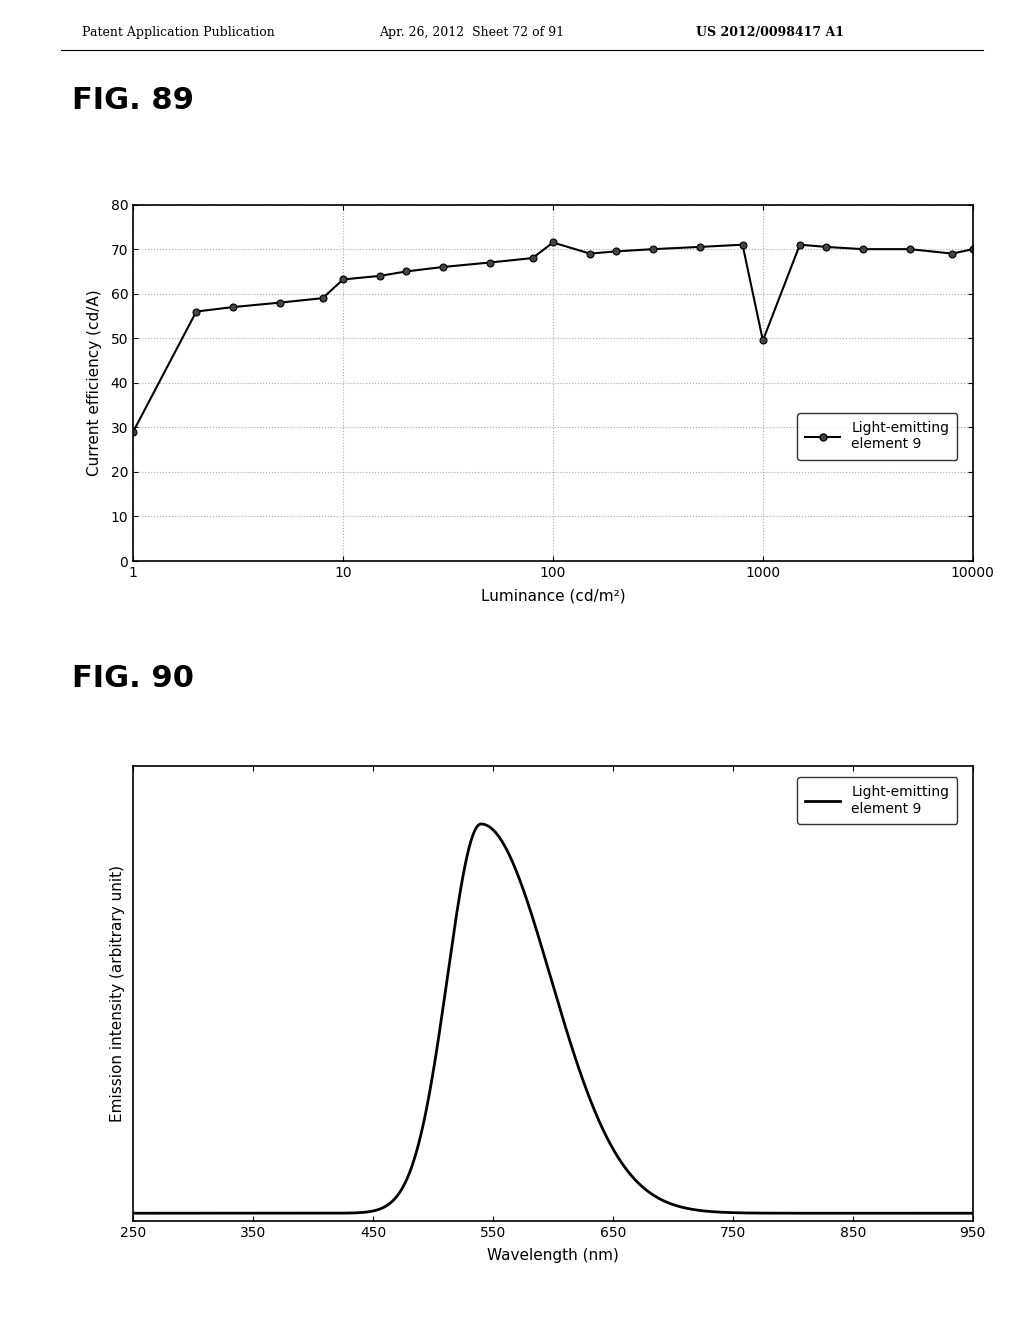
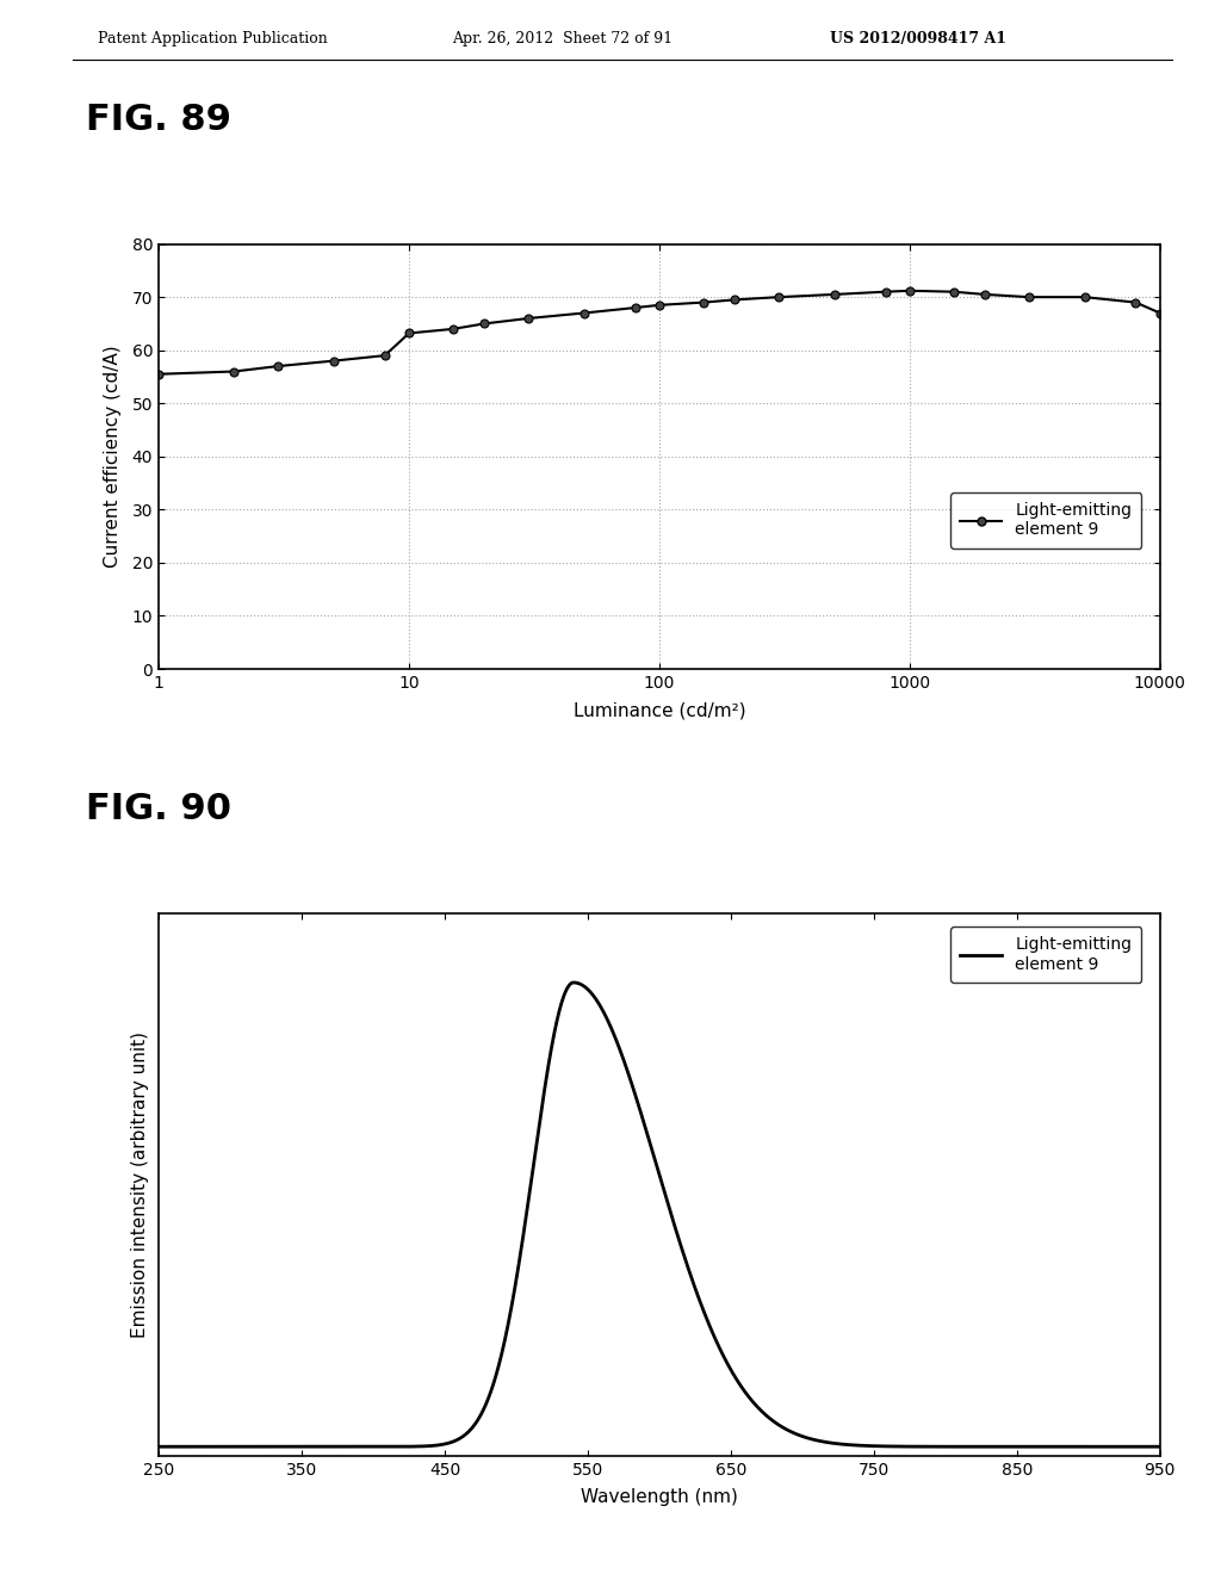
1: 29.0 -> 55.5
100: 71.5 -> 68.5
1000: 49.5 -> 71.2
10000: 70.0 -> 67.0
